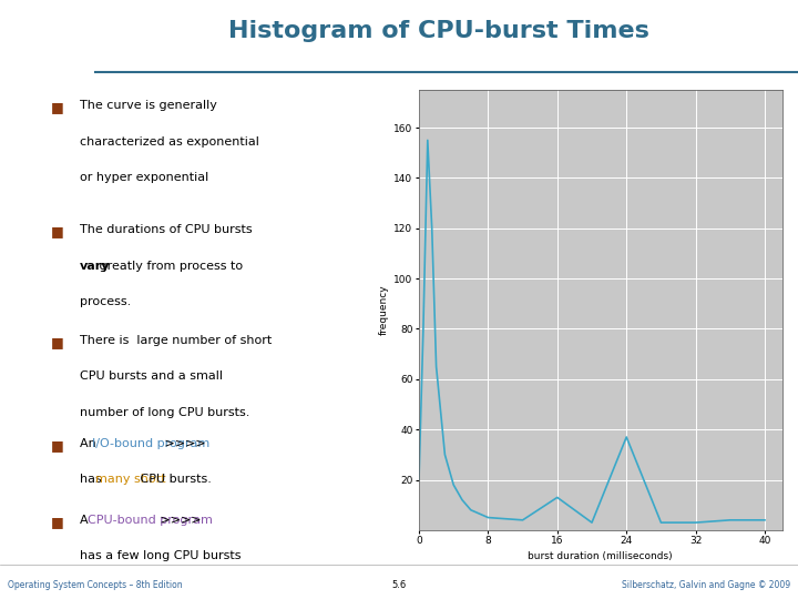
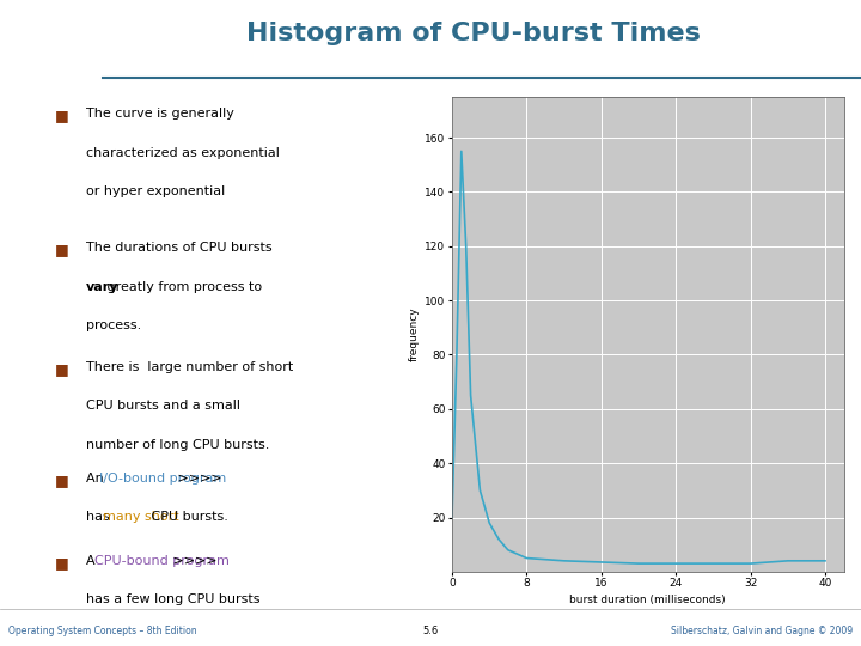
16: 13.0 -> 3.5
24: 37.0 -> 3.0
